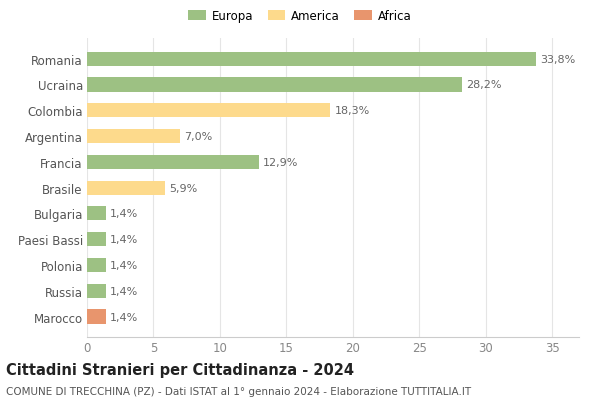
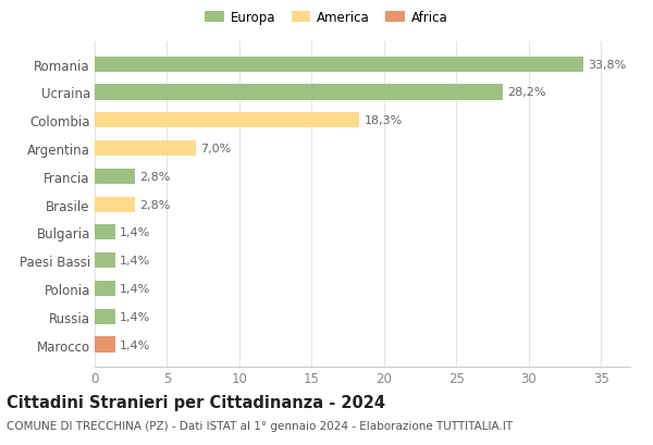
Francia: 12,9% -> 2,8%
Brasile: 5,9% -> 2,8%
